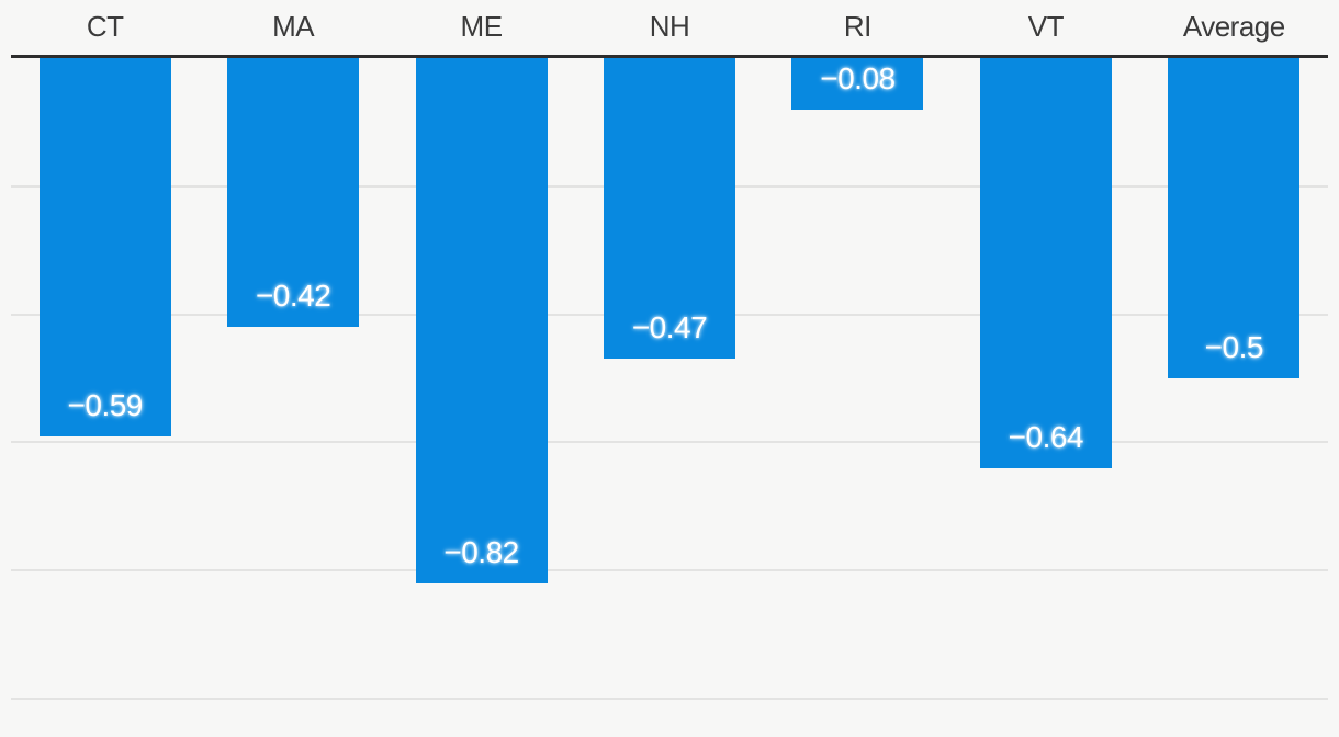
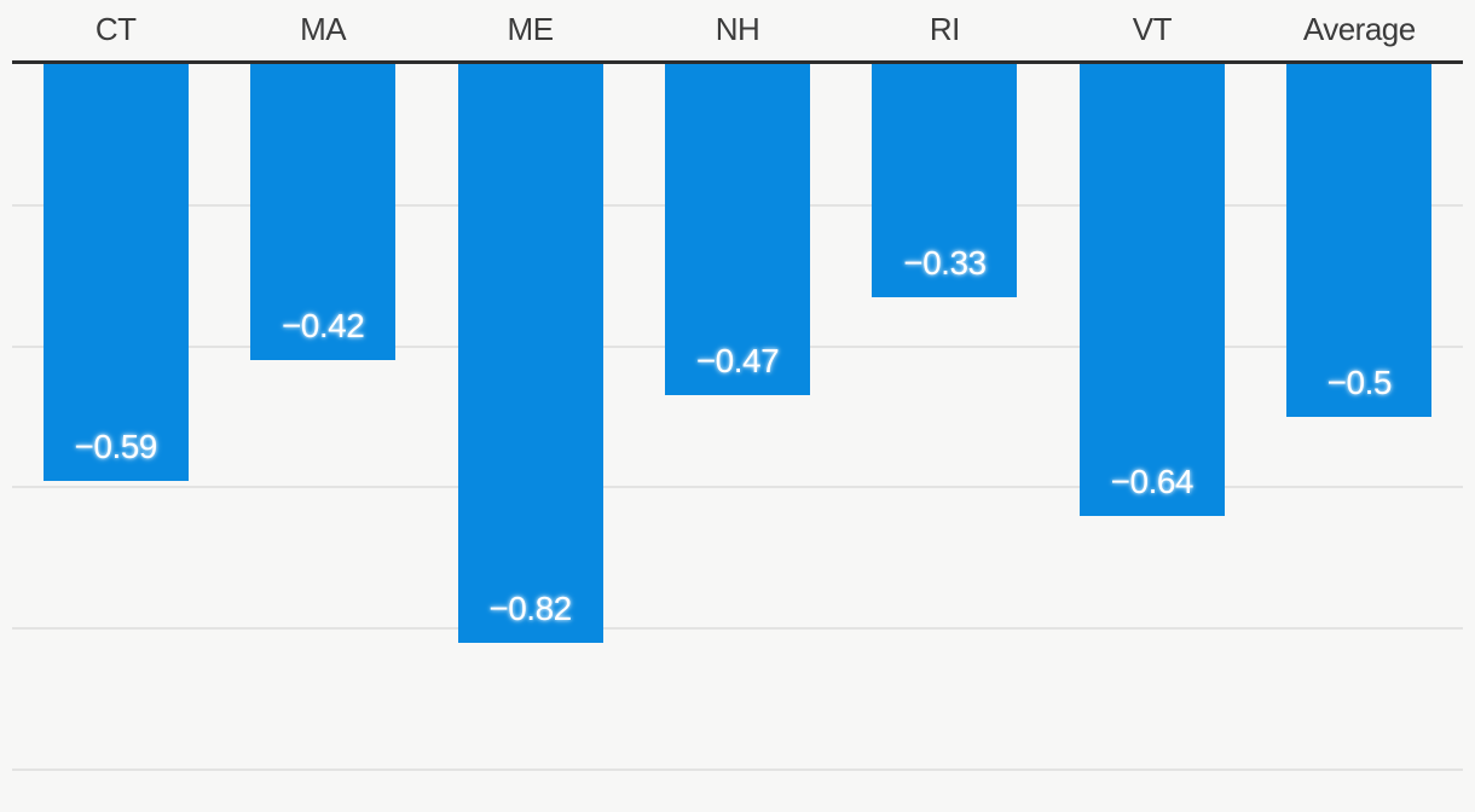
RI: −0.08 -> −0.33
